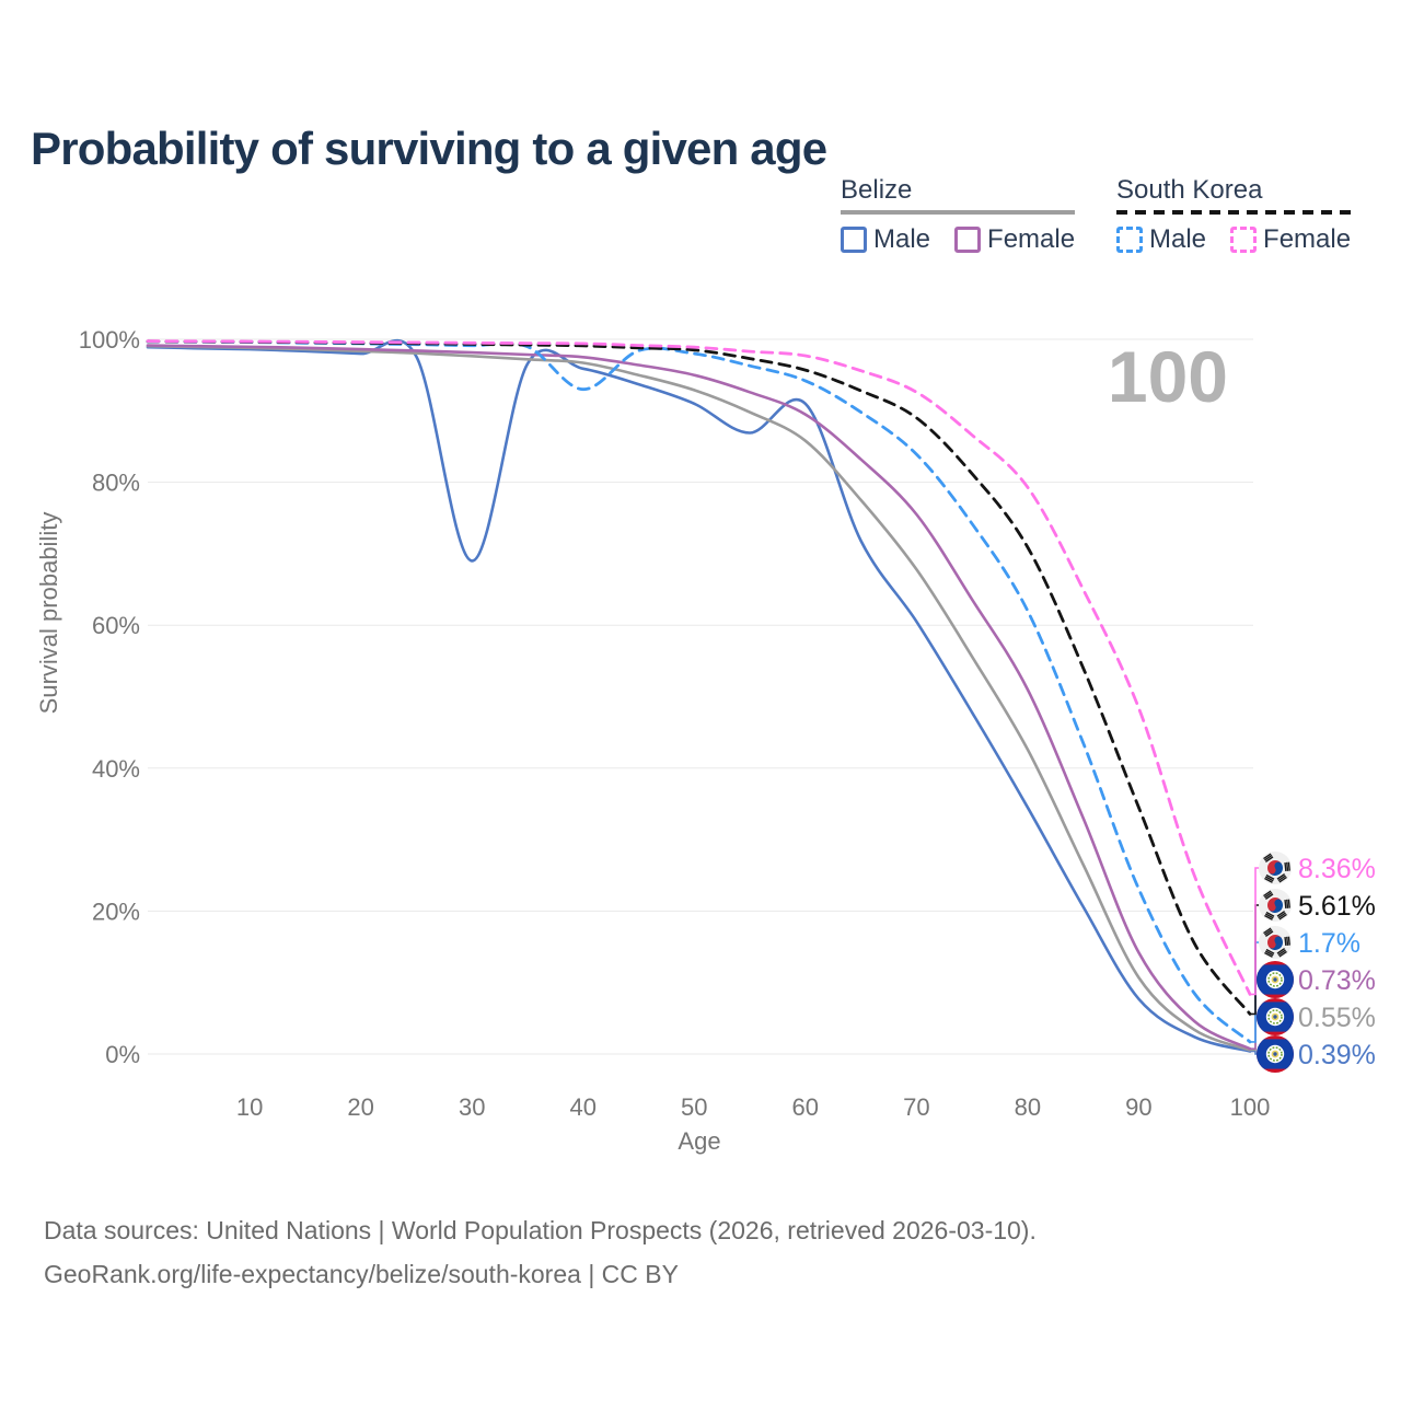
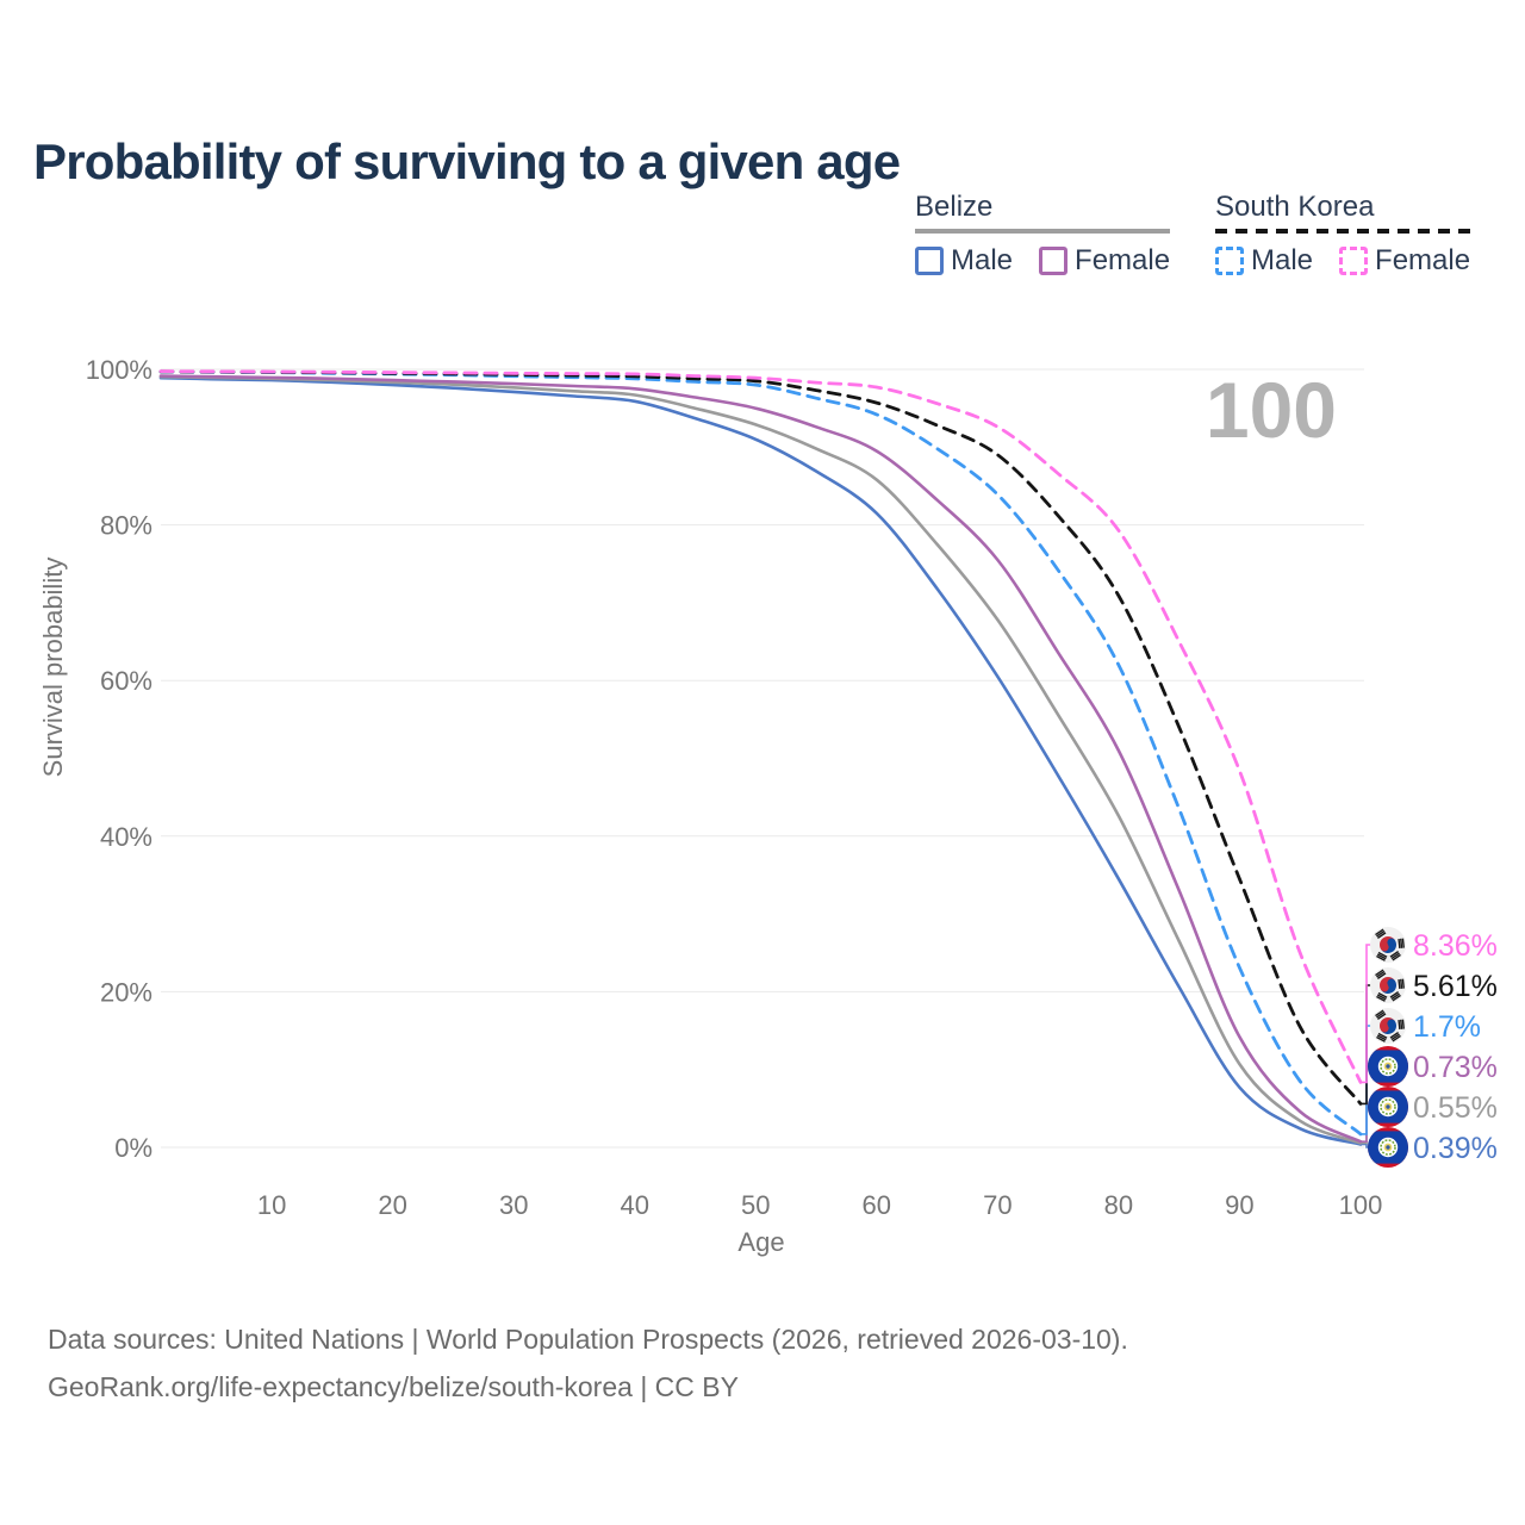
Belize Male/30: 69% -> 97%
South Korea Male/40: 93% -> 99%
Belize Male/60: 91% -> 82%
